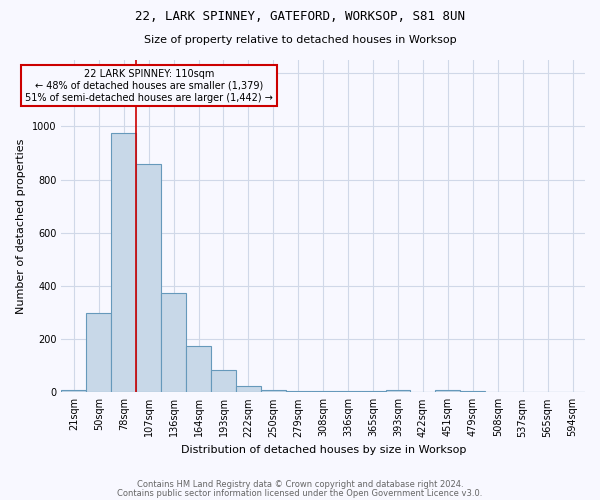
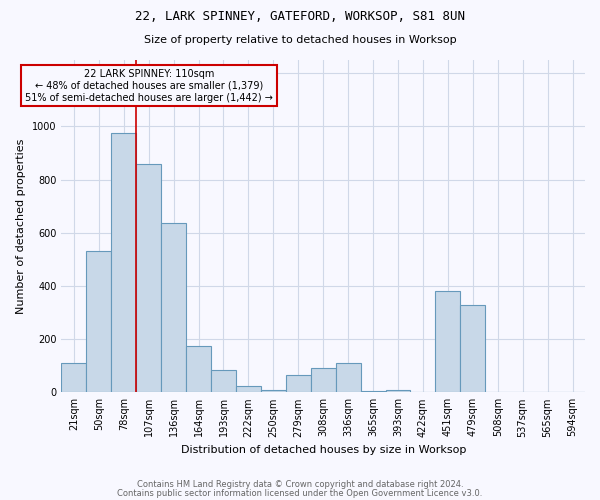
21sqm: 10 -> 110
50sqm: 300 -> 530
136sqm: 375 -> 635
279sqm: 5 -> 65
308sqm: 5 -> 90
336sqm: 5 -> 110
451sqm: 10 -> 380
479sqm: 5 -> 330
